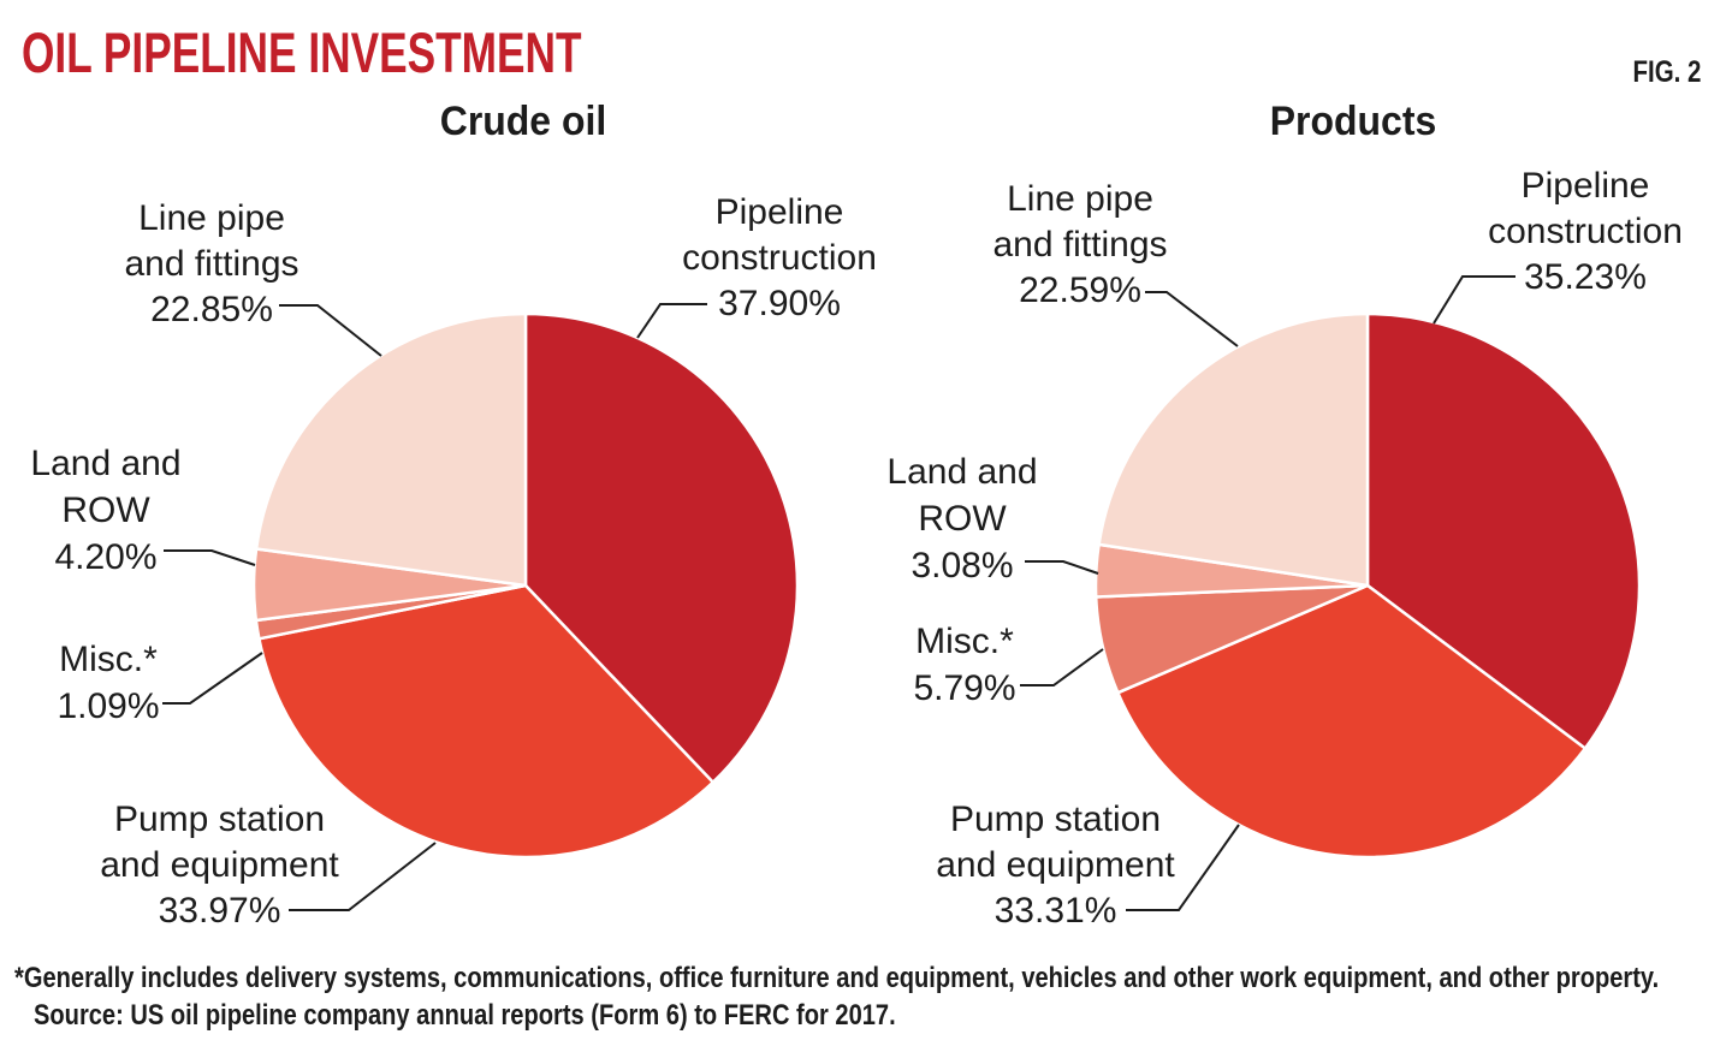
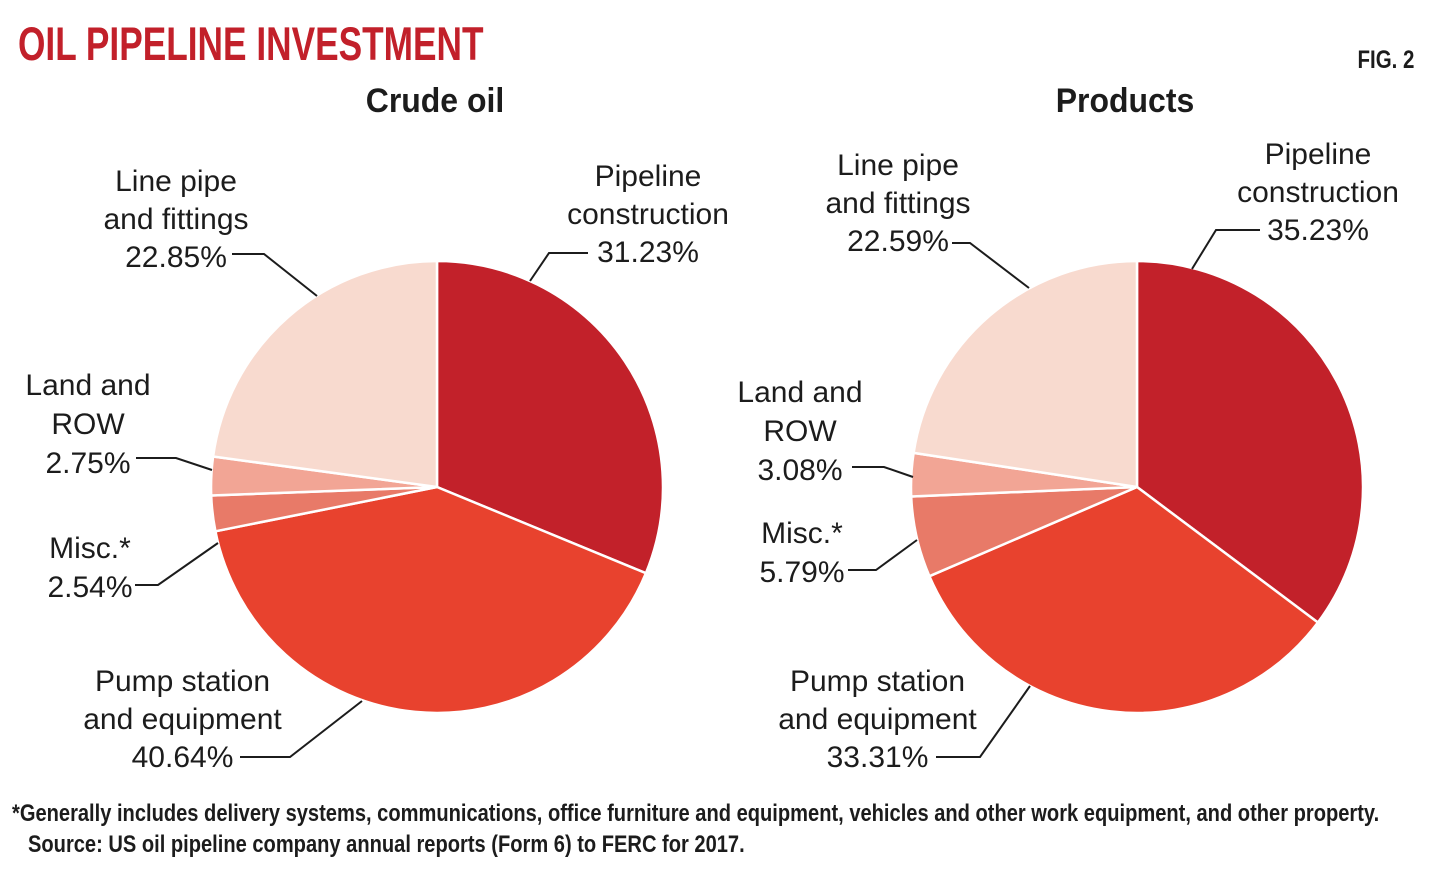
Crude oil/Pipeline construction: 37.90% -> 31.23%
Crude oil/Pump station and equipment: 33.97% -> 40.64%
Crude oil/Misc.*: 1.09% -> 2.54%
Crude oil/Land and ROW: 4.20% -> 2.75%
